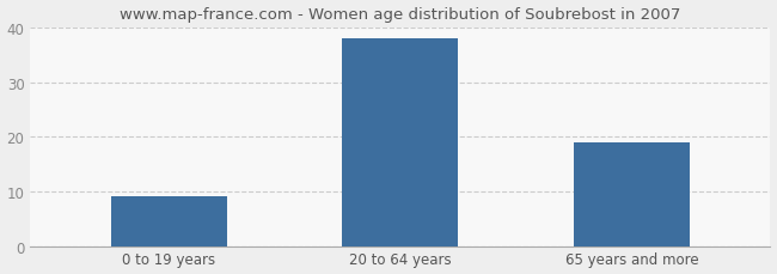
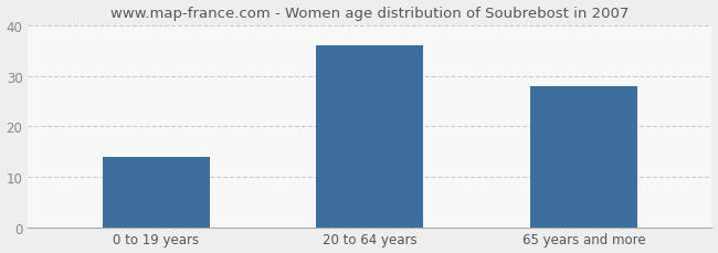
0 to 19 years: 9 -> 14
20 to 64 years: 38 -> 36
65 years and more: 19 -> 28
